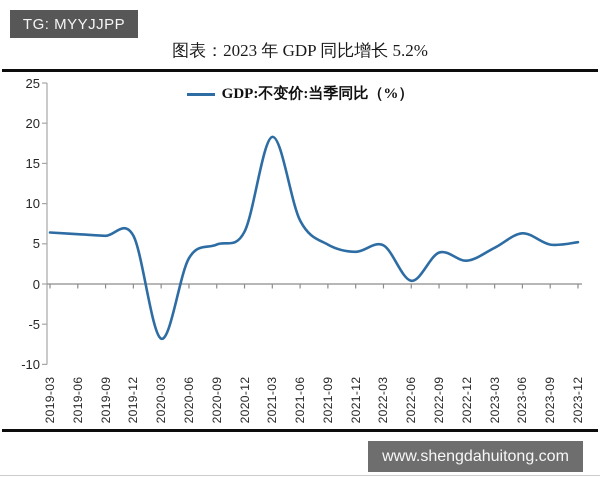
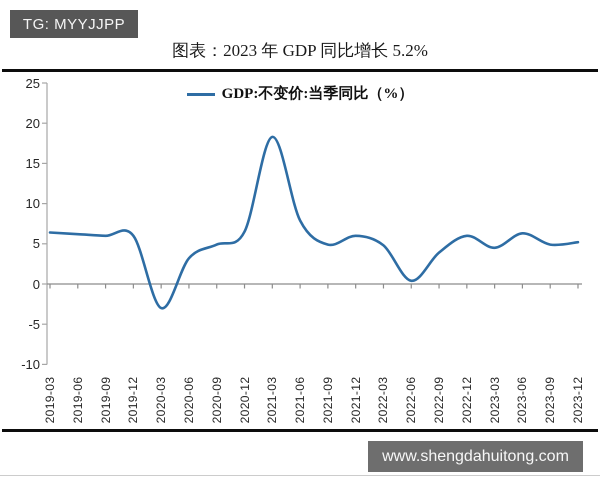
2020-03: -7 -> -3
2021-12: 4 -> 6
2022-12: 3 -> 6
